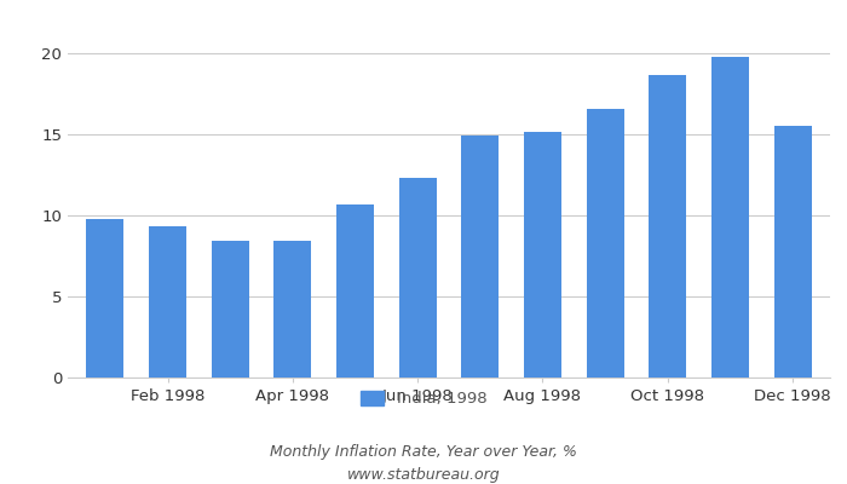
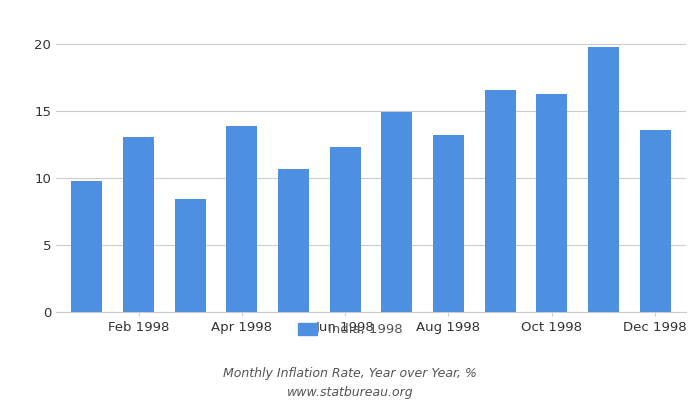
Feb 1998: 9.3 -> 13.1
Apr 1998: 8.4 -> 13.9
Aug 1998: 15.2 -> 13.2
Oct 1998: 18.7 -> 16.3
Dec 1998: 15.5 -> 13.6
